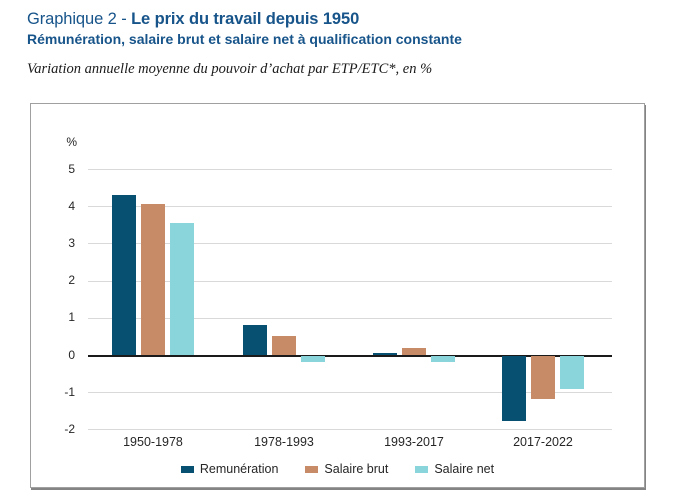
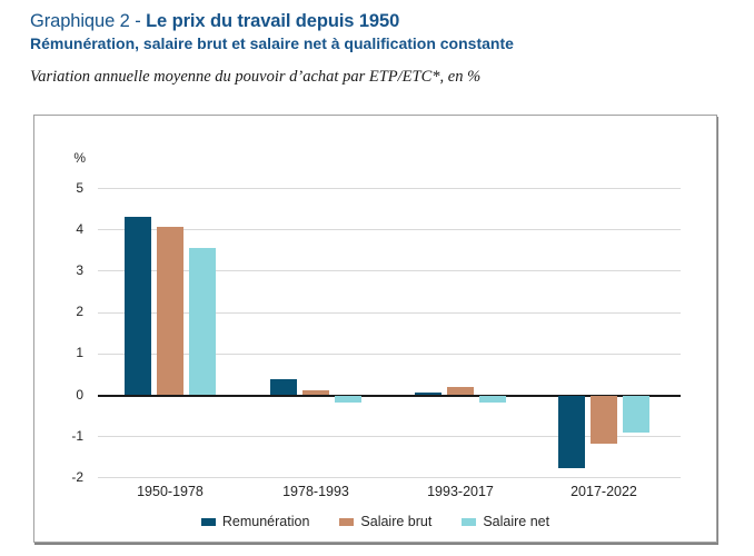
Remunération/1978-1993: 0.8 -> 0.4
Salaire brut/1978-1993: 0.5 -> 0.1
